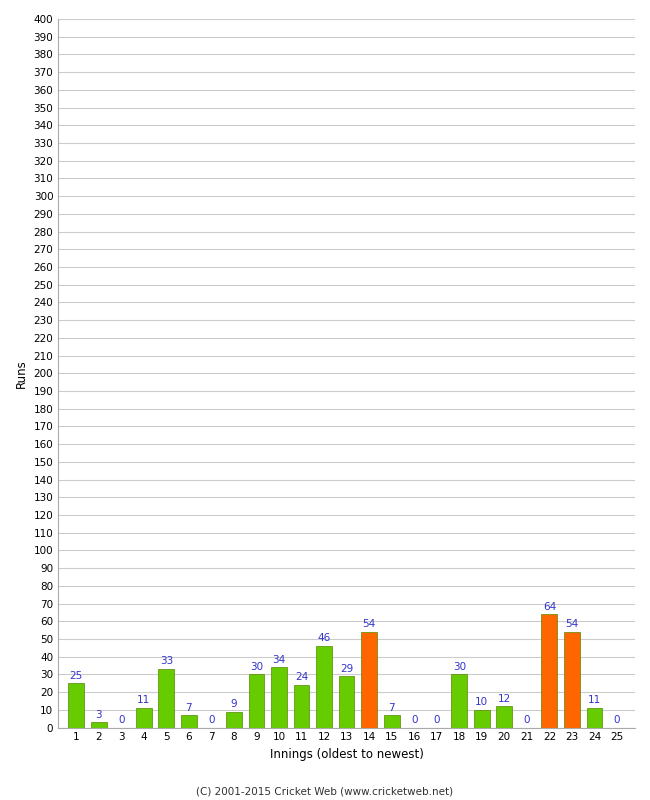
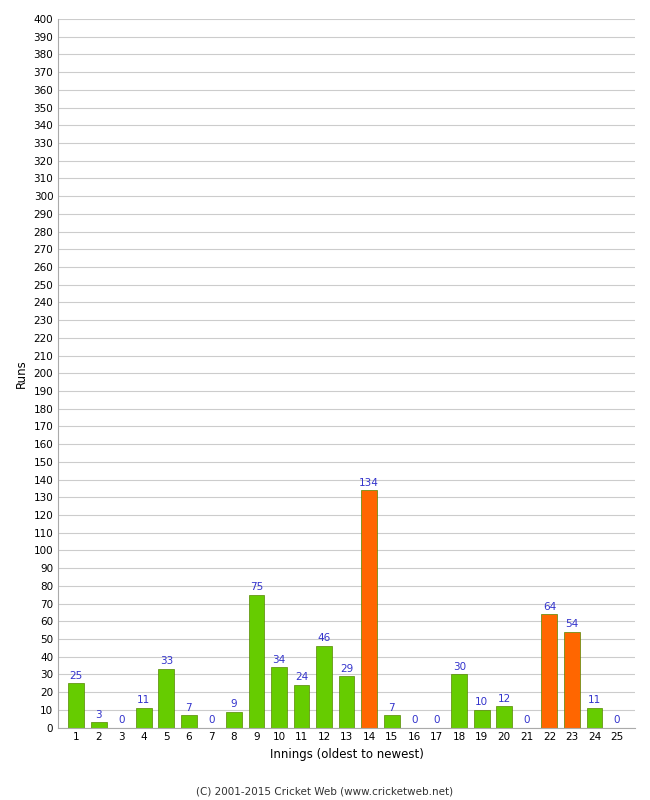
9: 30 -> 75
14: 54 -> 134
